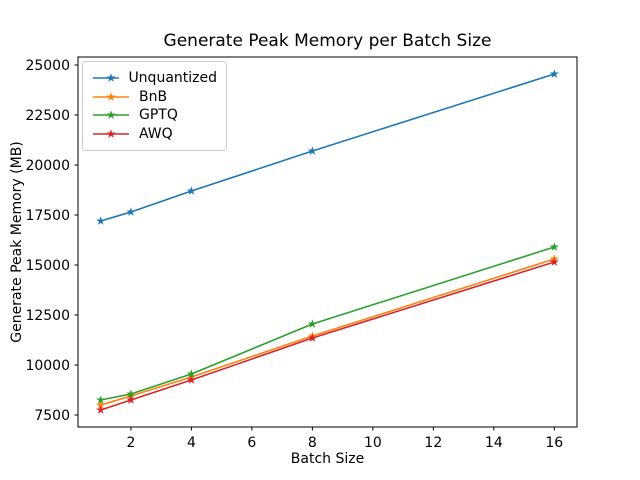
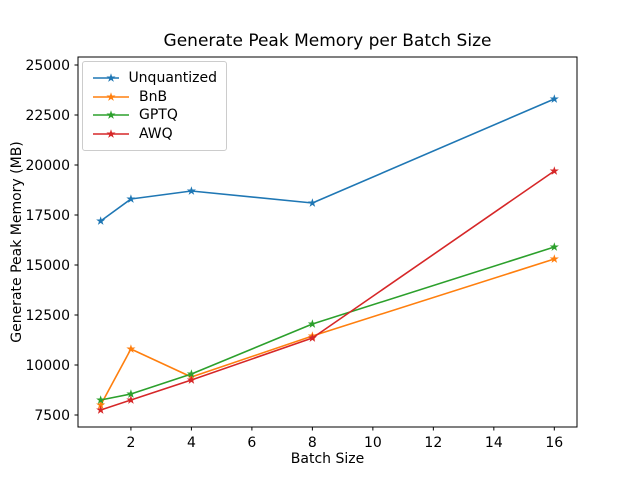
Unquantized/2: 17600 -> 18300
BnB/2: 8400 -> 10800
Unquantized/8: 20700 -> 18100
Unquantized/16: 24600 -> 23300
AWQ/16: 15200 -> 19700
